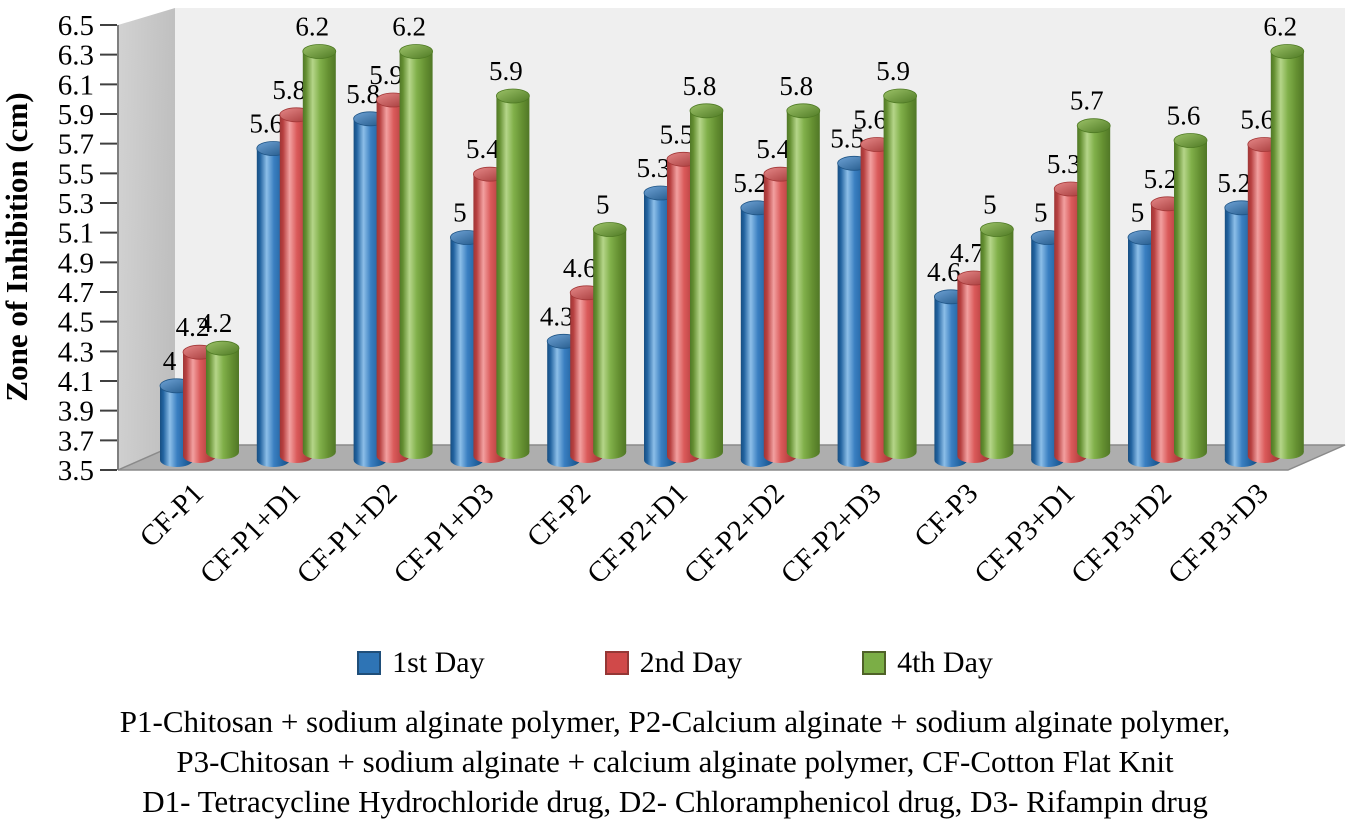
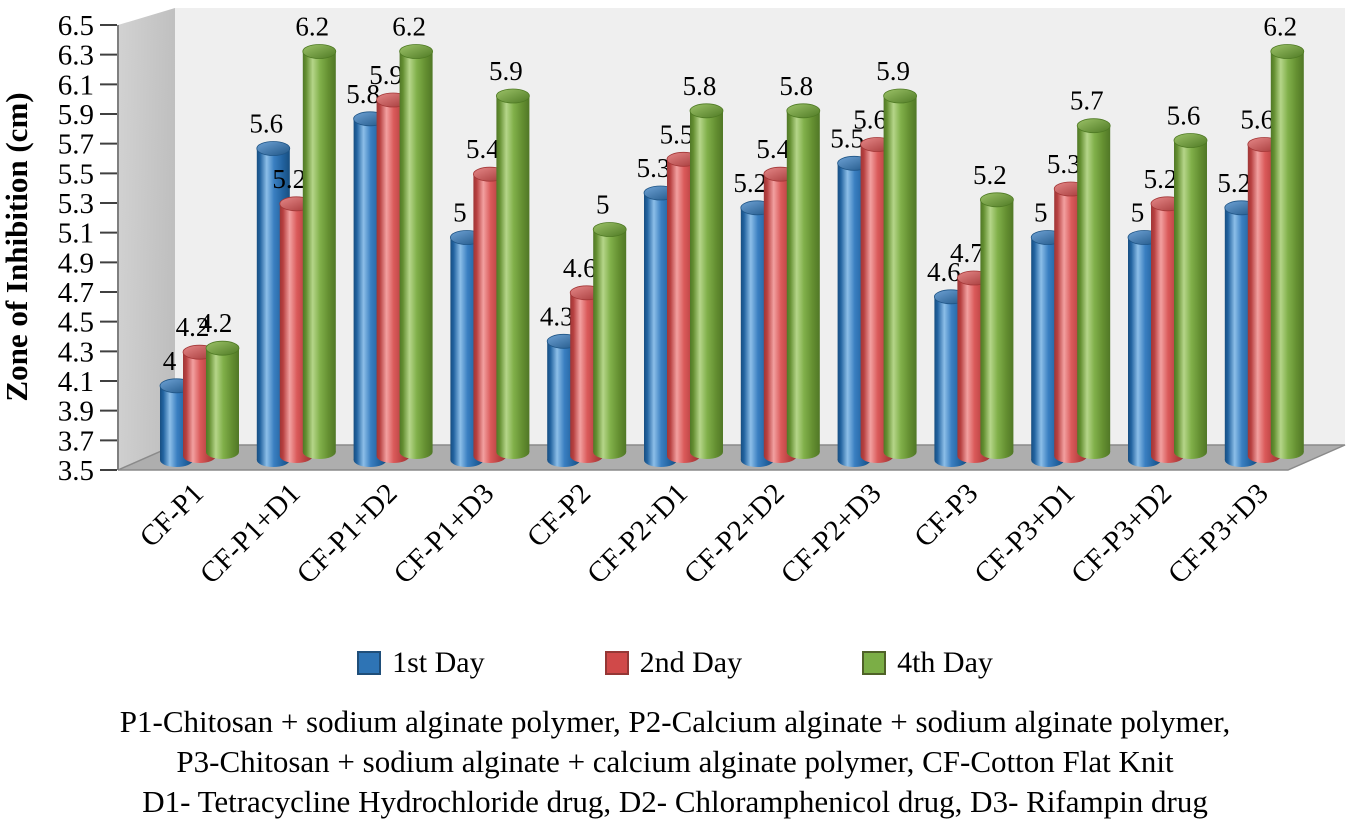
2nd Day/CF-P1+D1: 5.8 -> 5.2
4th Day/CF-P3: 5 -> 5.2
